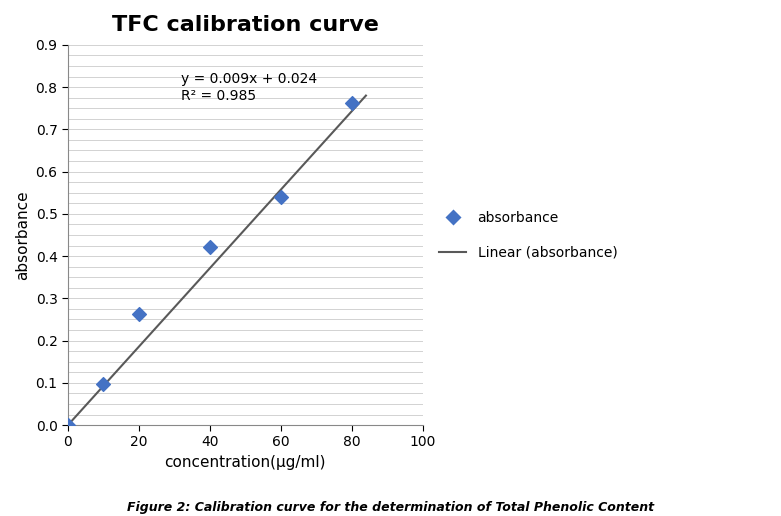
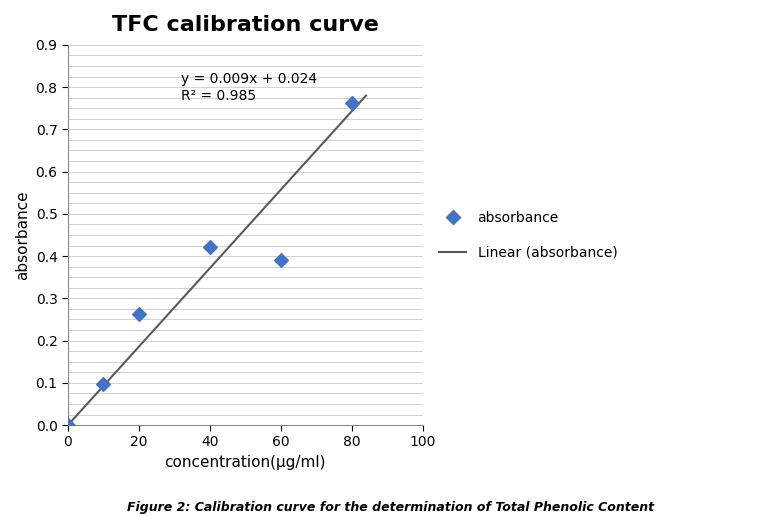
60: 0.541 -> 0.390
